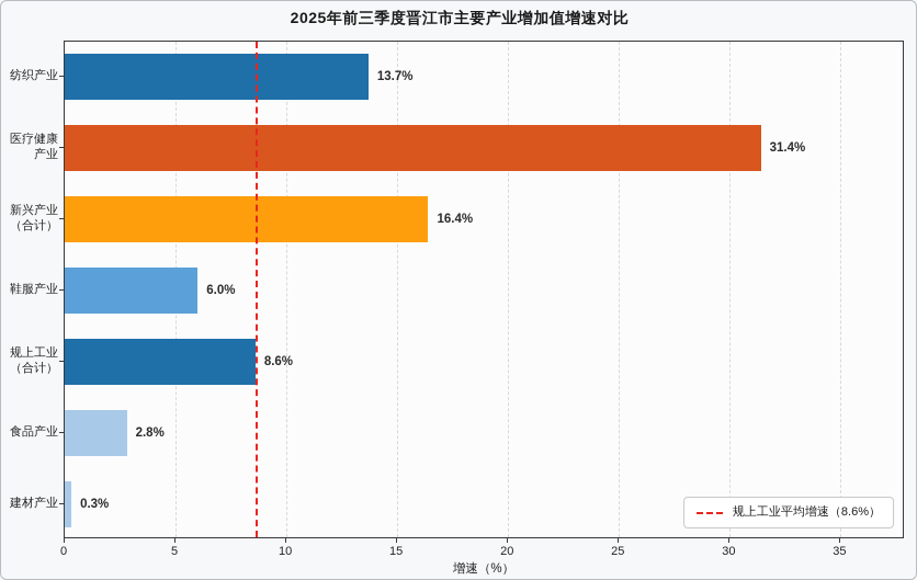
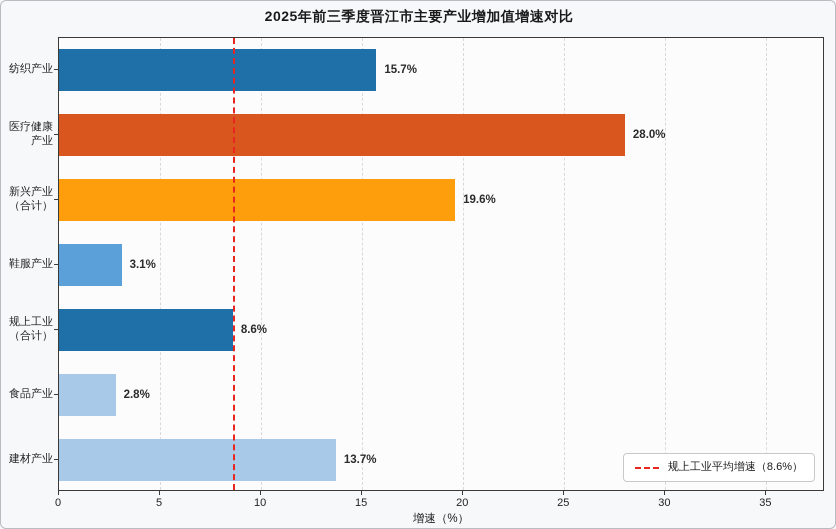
纺织产业: 13.7% -> 15.7%
医疗健康 产业: 31.4% -> 28.0%
新兴产业 （合计）: 16.4% -> 19.6%
鞋服产业: 6.0% -> 3.1%
建材产业: 0.3% -> 13.7%
